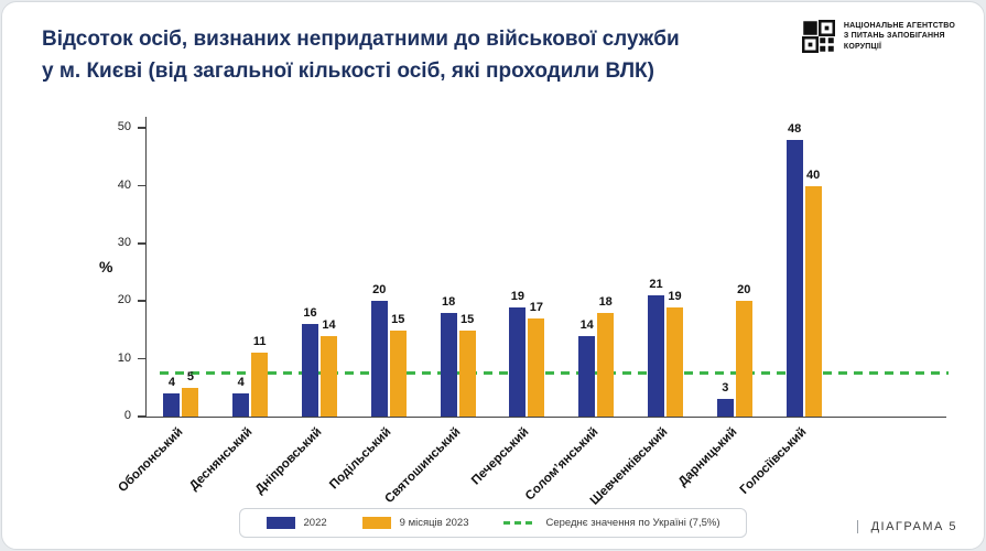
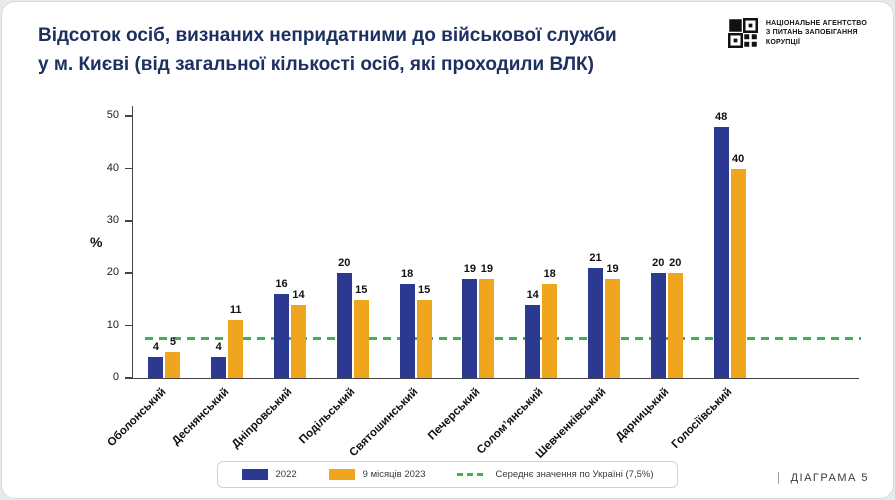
9 місяців 2023/Печерський: 17 -> 19
2022/Дарницький: 3 -> 20
